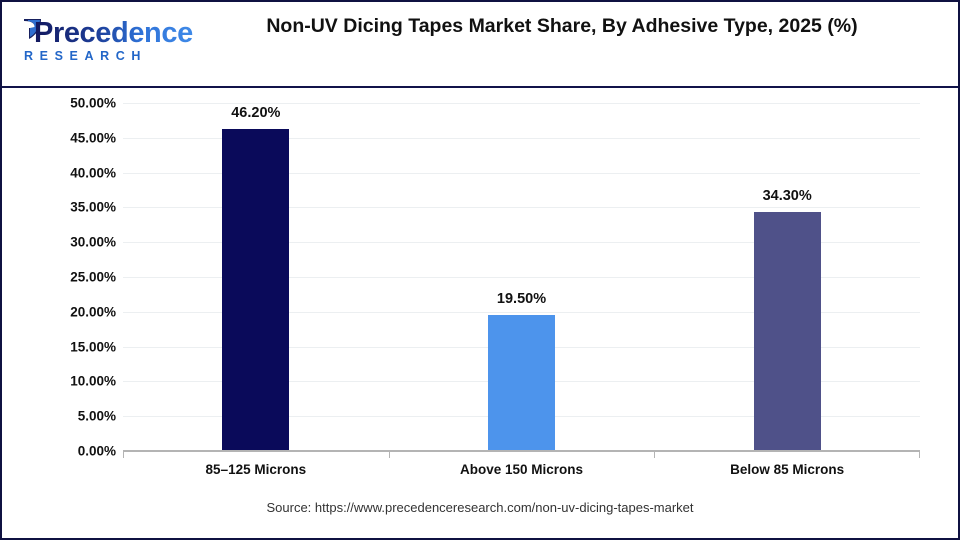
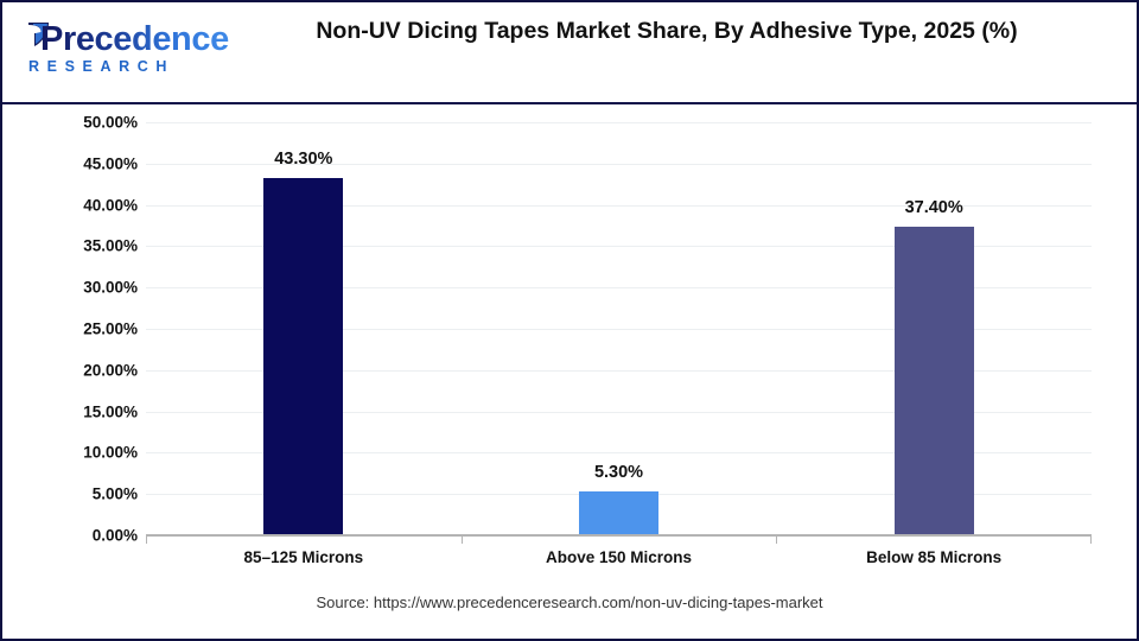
85–125 Microns: 46.20% -> 43.30%
Above 150 Microns: 19.50% -> 5.30%
Below 85 Microns: 34.30% -> 37.40%
